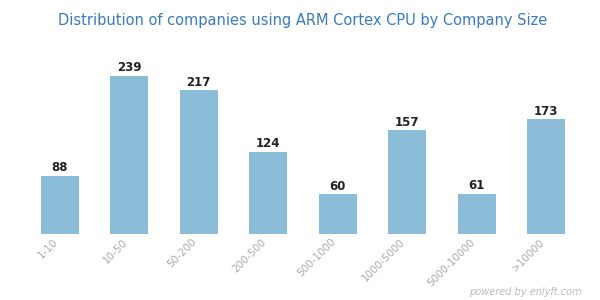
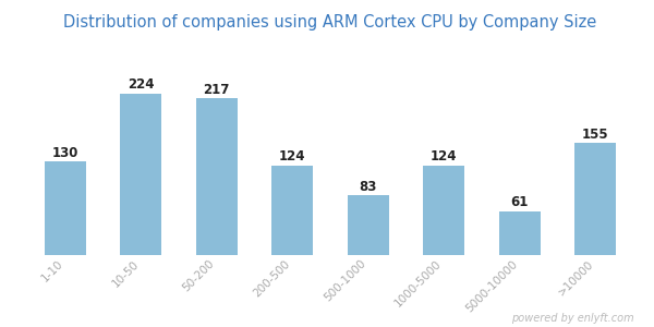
1-10: 88 -> 130
10-50: 239 -> 224
500-1000: 60 -> 83
1000-5000: 157 -> 124
>10000: 173 -> 155
